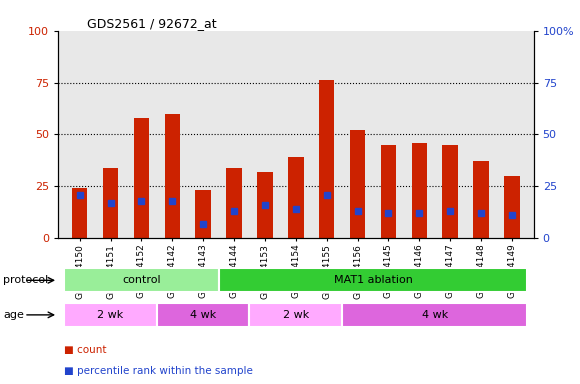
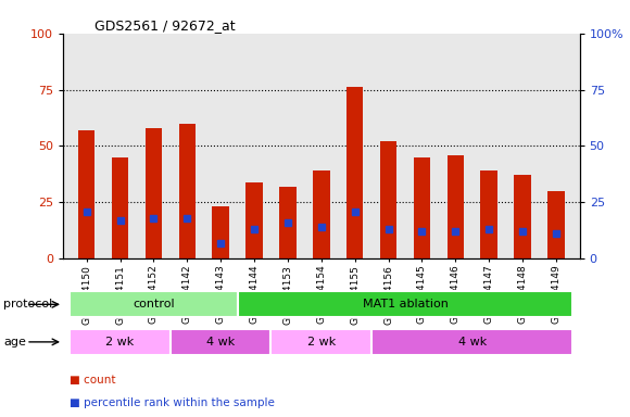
GSM154150: 24 -> 57
GSM154151: 34 -> 45
GSM154147: 45 -> 39
